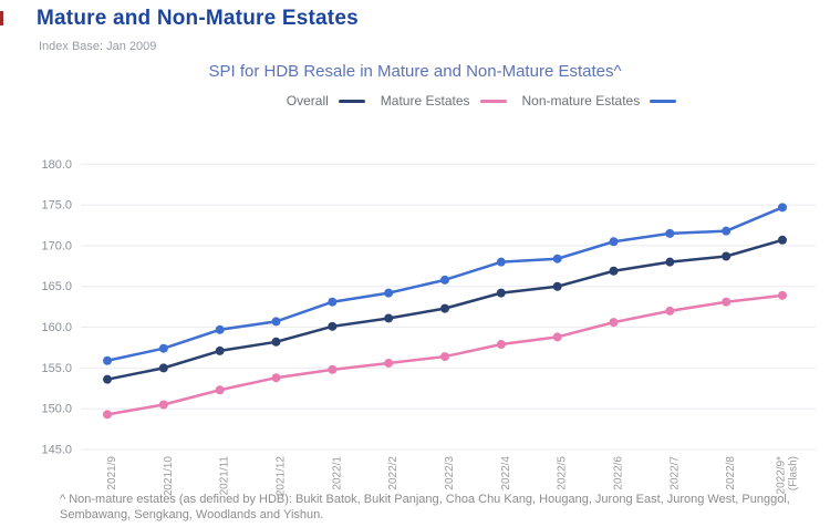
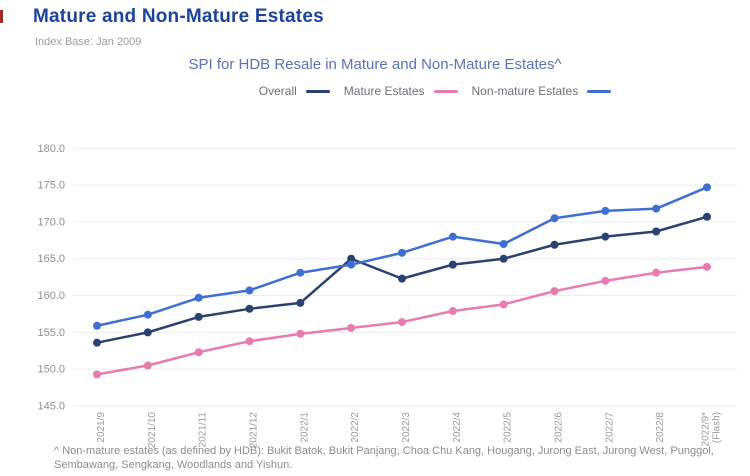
Overall/2022/1: 160 -> 159
Overall/2022/2: 161 -> 165
Non-mature Estates/2022/5: 168 -> 167
